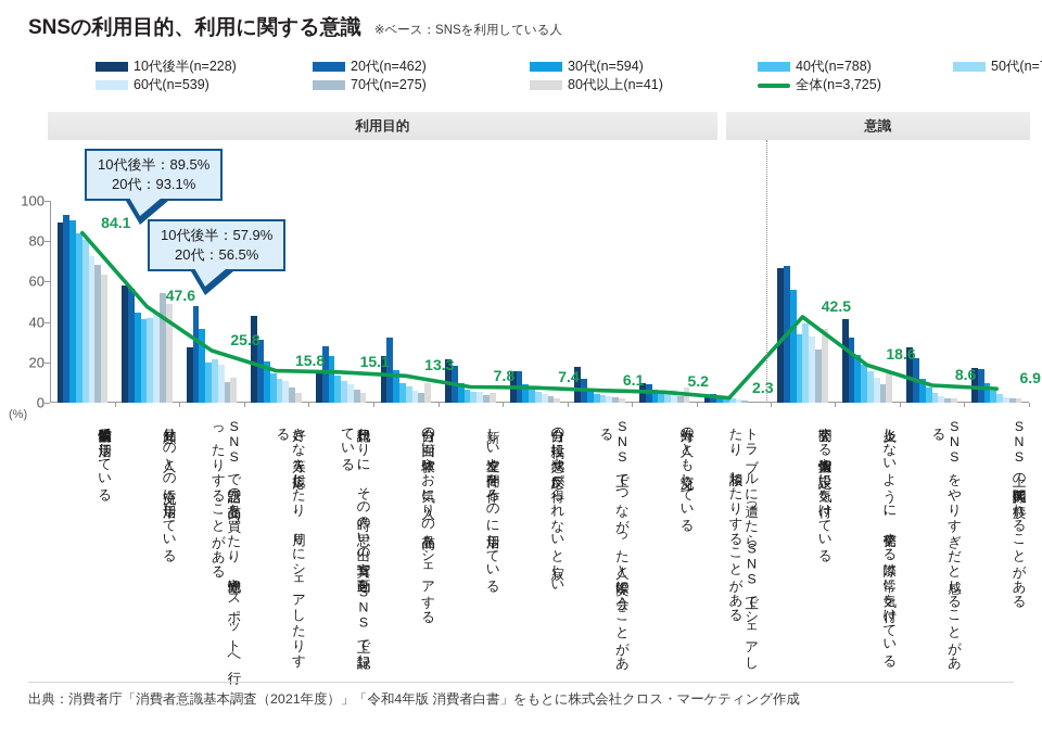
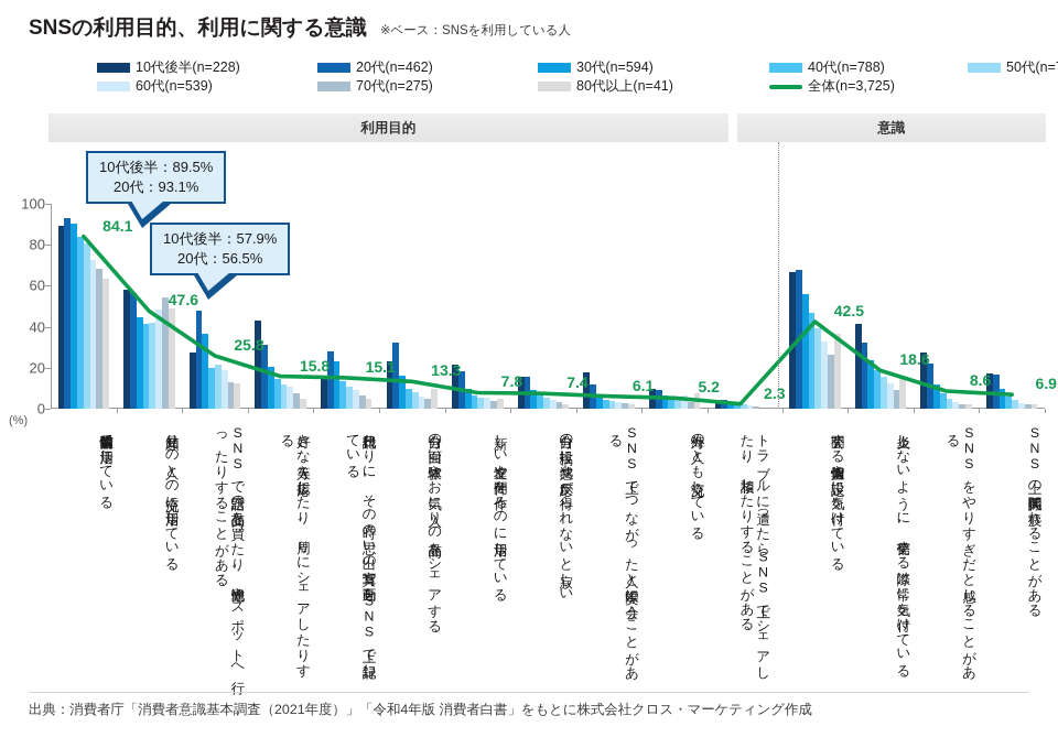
60代(n=539)/顔見知りの人との交流に活用している: 44 -> 48
70代(n=275)/SNSで話題の商品を買ったり、観光地やスポットへ行ったりすることがある: 10 -> 13
40代(n=788)/公開する個人情報や設定に気を付けている: 34 -> 47
